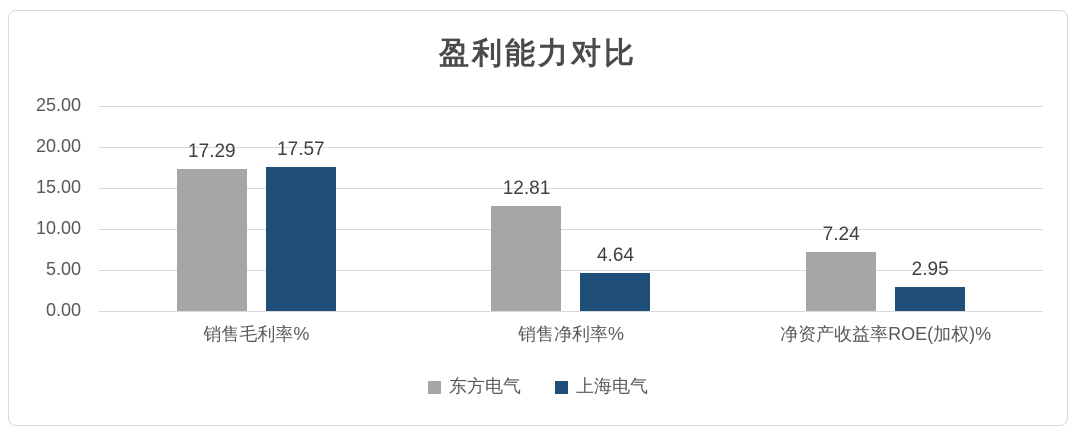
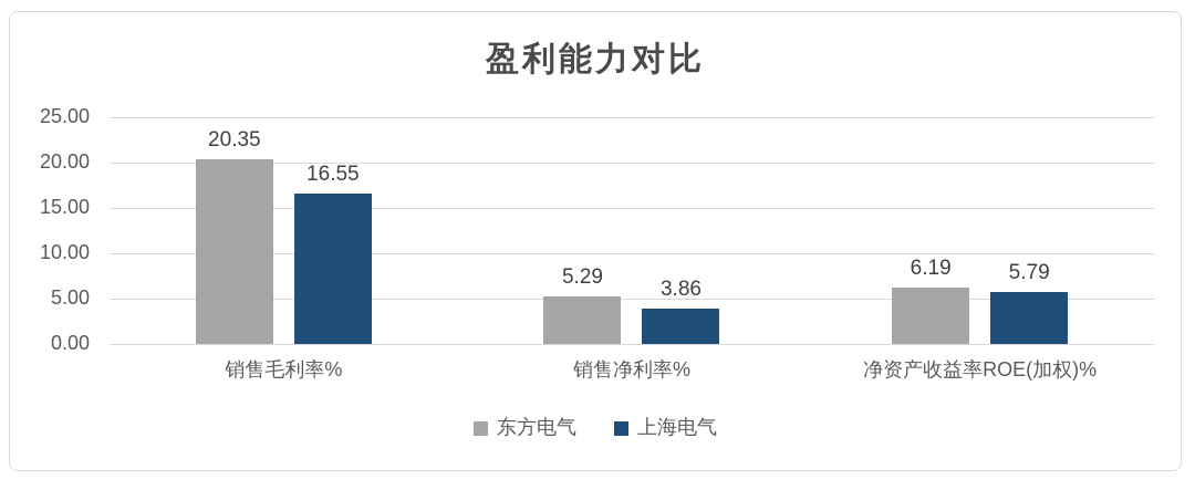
东方电气/销售毛利率%: 17.29 -> 20.35
上海电气/销售毛利率%: 17.57 -> 16.55
东方电气/销售净利率%: 12.81 -> 5.29
上海电气/销售净利率%: 4.64 -> 3.86
东方电气/净资产收益率ROE(加权)%: 7.24 -> 6.19
上海电气/净资产收益率ROE(加权)%: 2.95 -> 5.79
